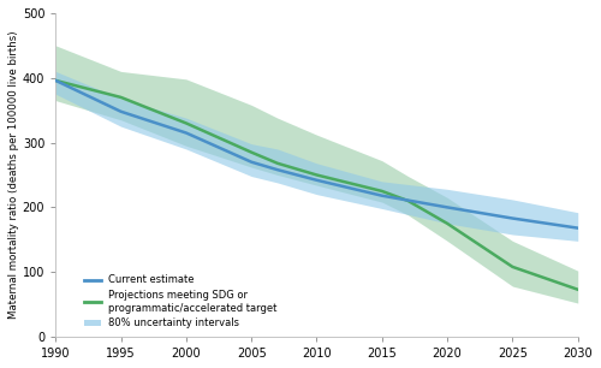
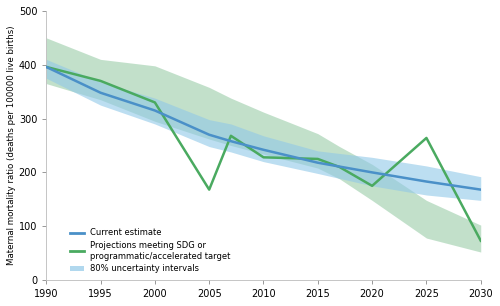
Projections meeting SDG or programmatic/accelerated target/2005: 285 -> 168
Projections meeting SDG or programmatic/accelerated target/2010: 250 -> 228
Projections meeting SDG or programmatic/accelerated target/2025: 108 -> 264
